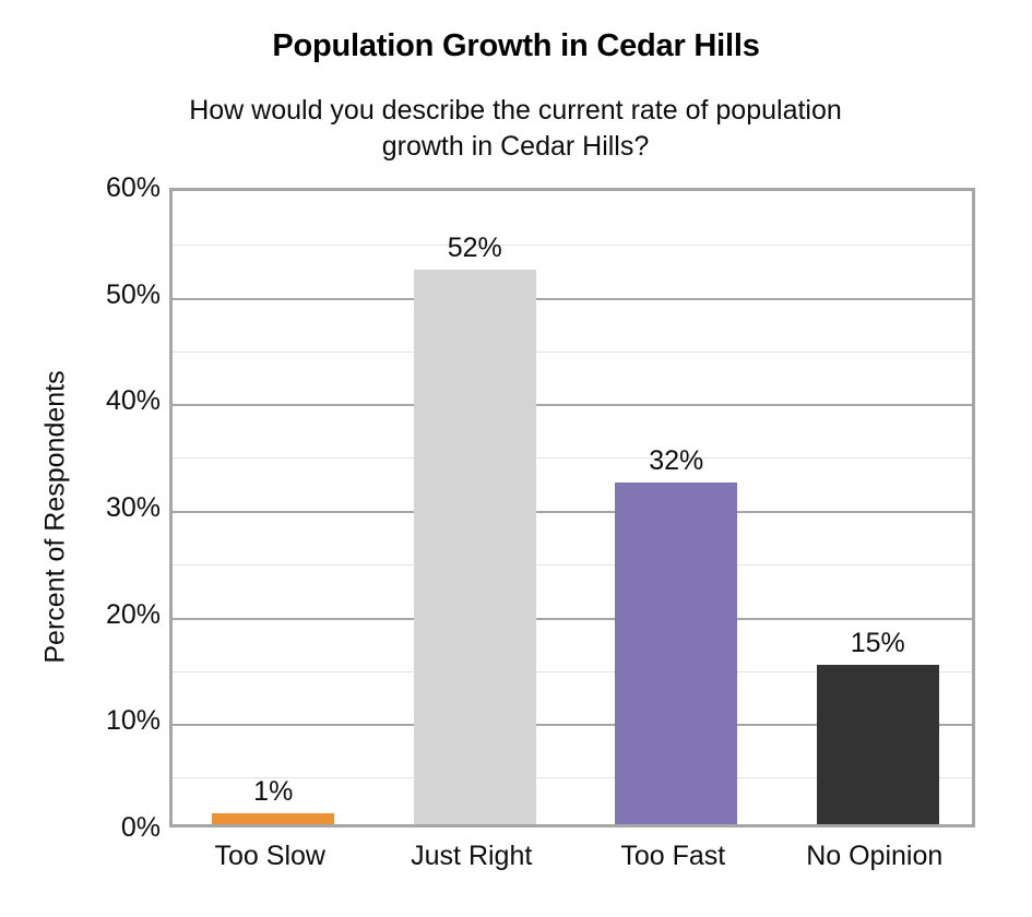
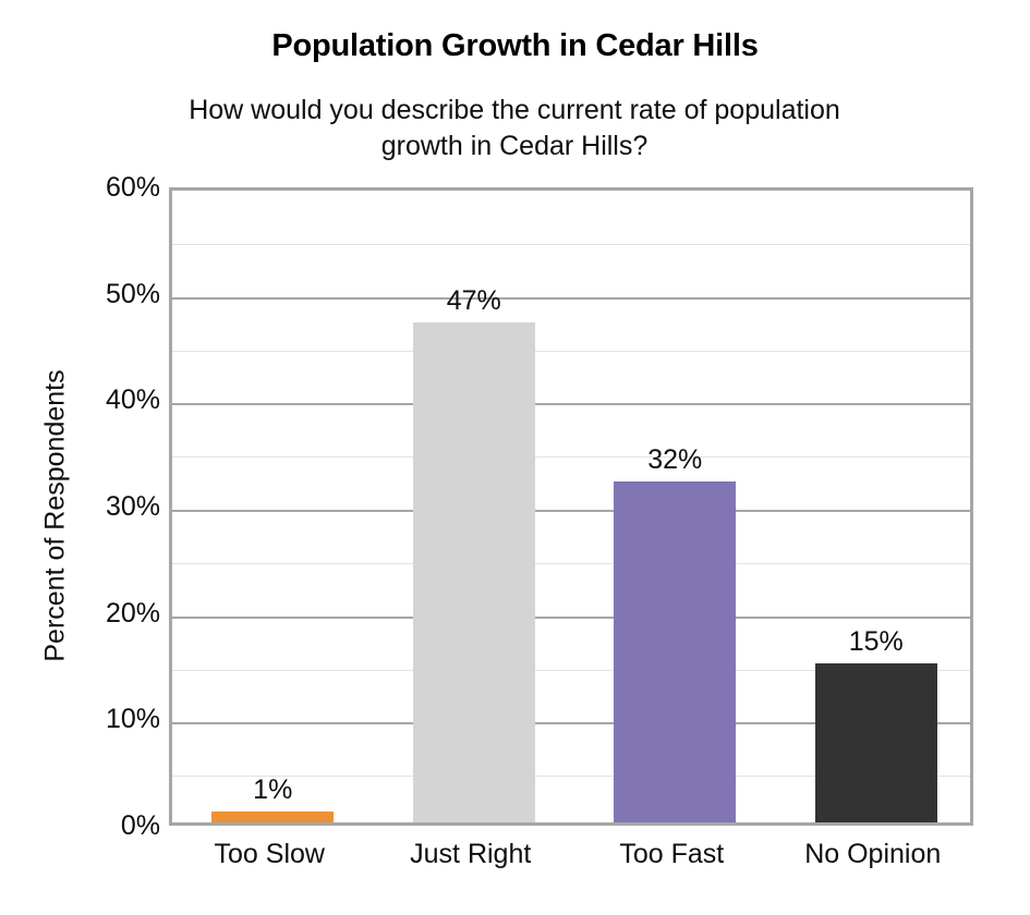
Just Right: 52% -> 47%
